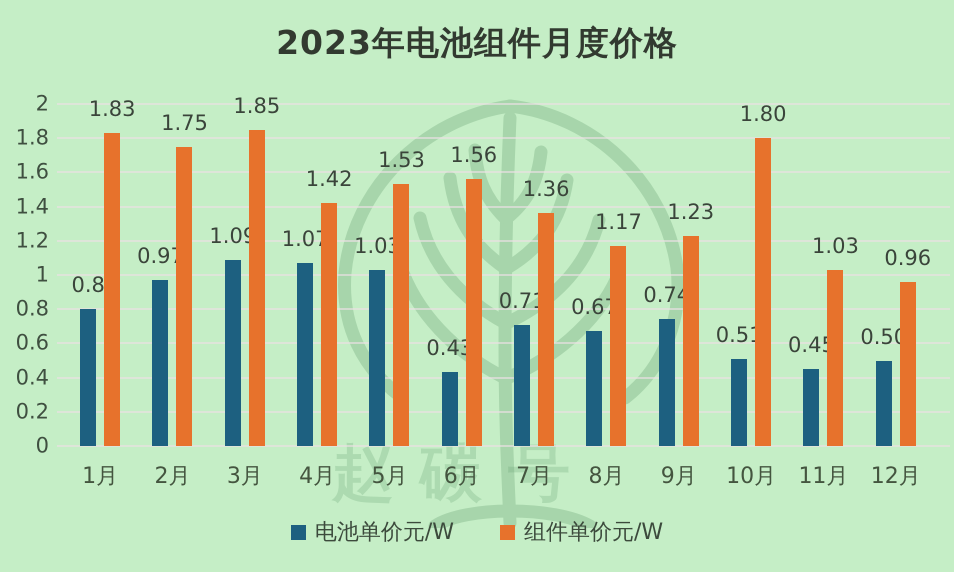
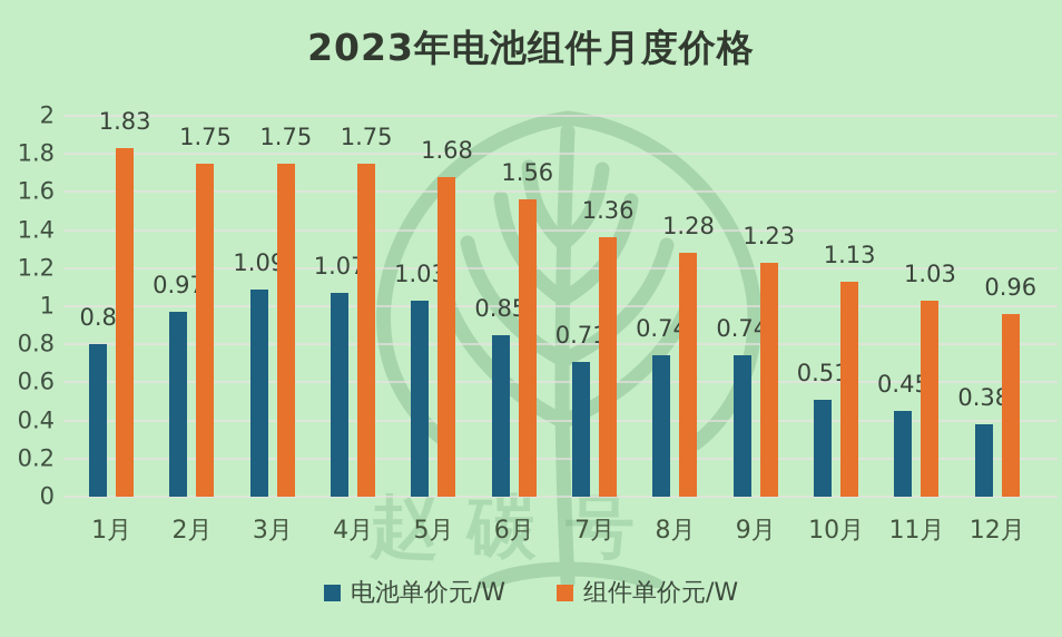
组件单价元/W/3月: 1.85 -> 1.75
组件单价元/W/4月: 1.42 -> 1.75
组件单价元/W/5月: 1.53 -> 1.68
电池单价元/W/6月: 0.43 -> 0.85
电池单价元/W/8月: 0.67 -> 0.74
组件单价元/W/8月: 1.17 -> 1.28
组件单价元/W/10月: 1.80 -> 1.13
电池单价元/W/12月: 0.50 -> 0.38
